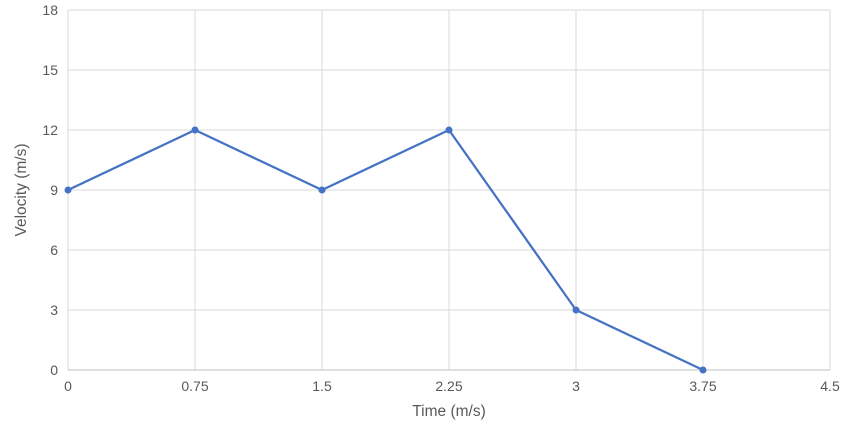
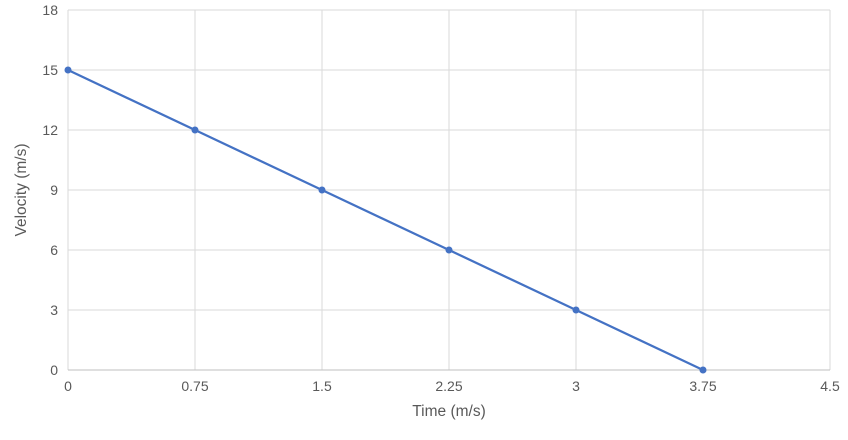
0: 9 -> 15
2.25: 12 -> 6
